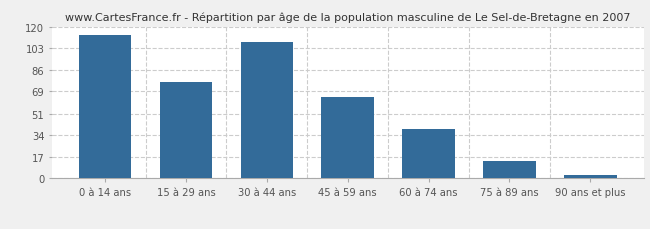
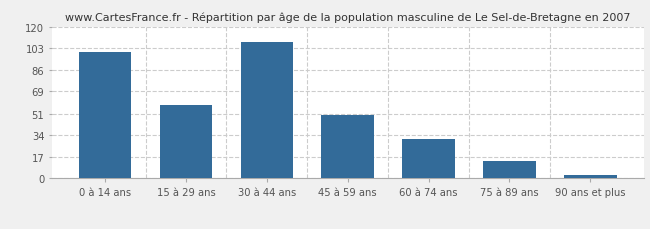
0 à 14 ans: 113 -> 100
15 à 29 ans: 76 -> 58
45 à 59 ans: 64 -> 50
60 à 74 ans: 39 -> 31
